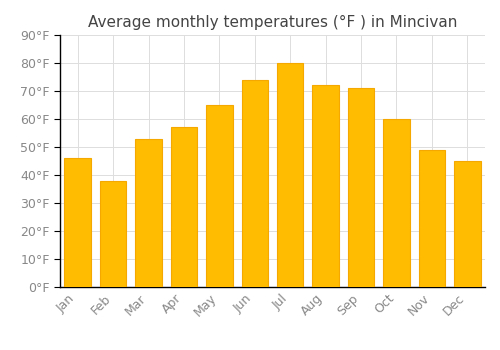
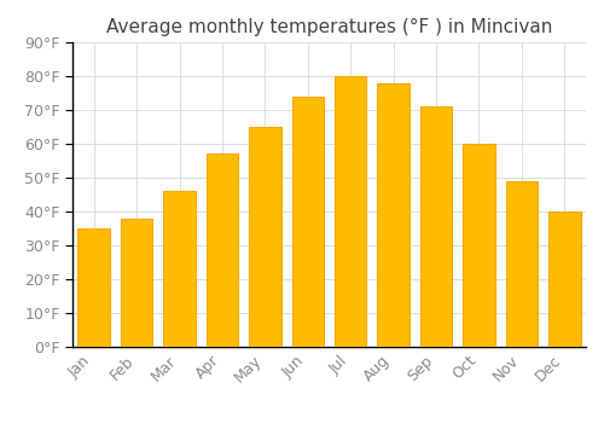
Jan: 46°F -> 35°F
Mar: 53°F -> 46°F
Aug: 72°F -> 78°F
Dec: 45°F -> 40°F
